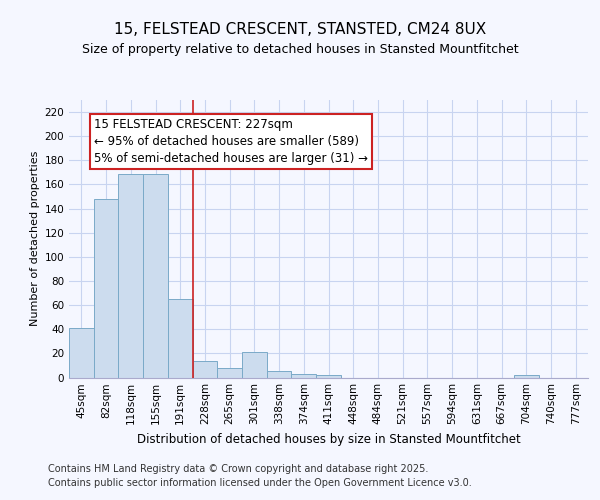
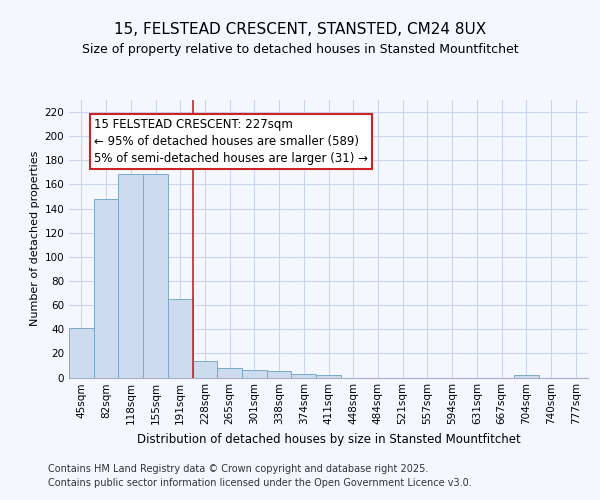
301sqm: 21 -> 6
